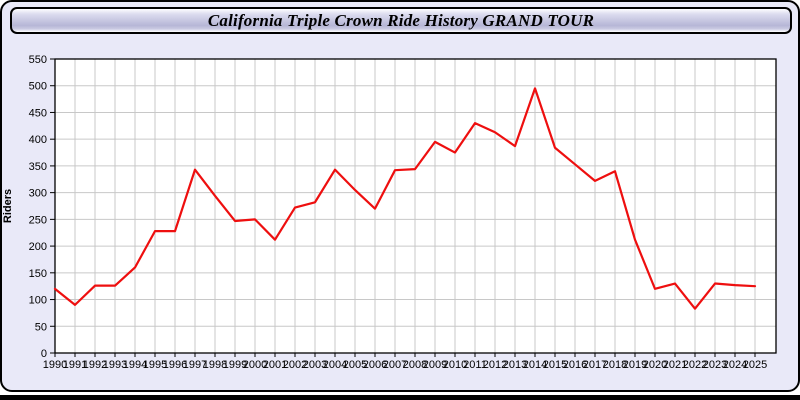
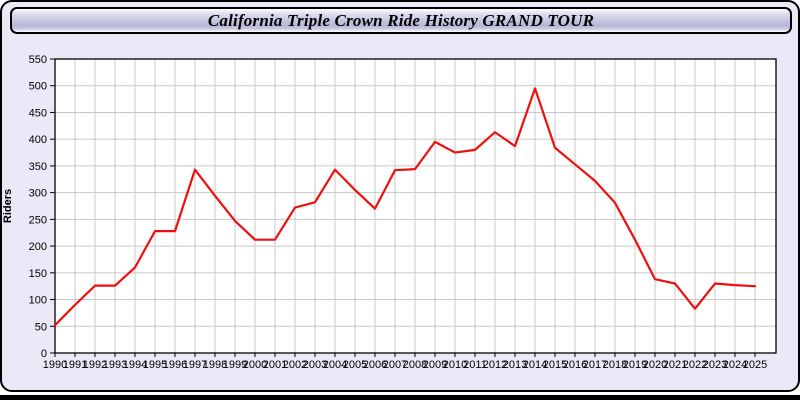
1990: 120 -> 50
2000: 250 -> 210
2011: 430 -> 380
2018: 340 -> 280
2020: 120 -> 140
